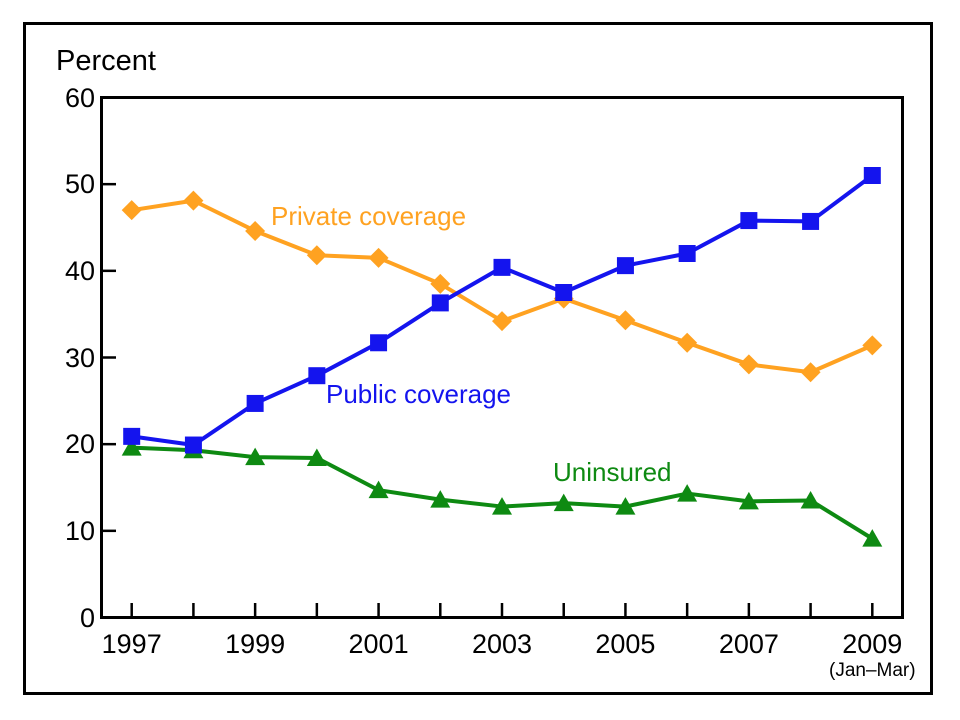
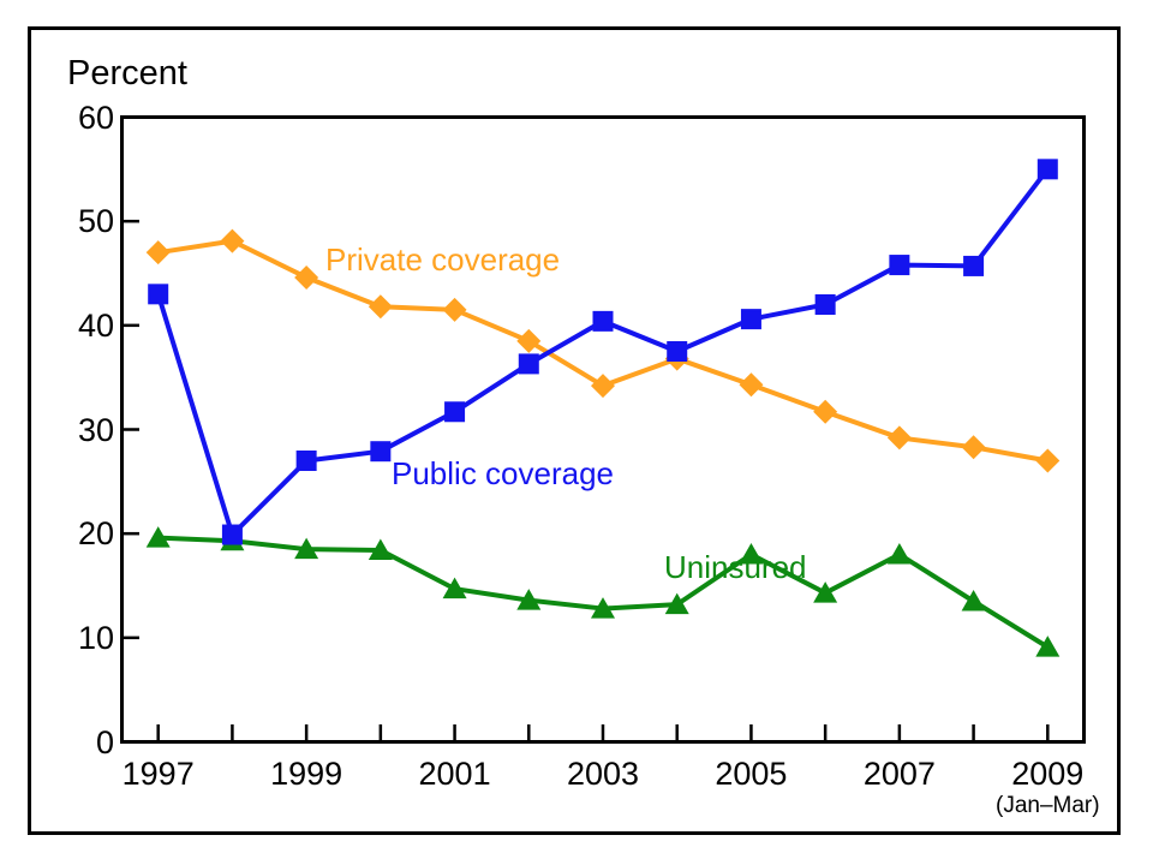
Public coverage/1997: 21 -> 43
Public coverage/1999: 25 -> 27
Uninsured/2005: 13 -> 18
Uninsured/2007: 13 -> 18
Private coverage/2009: 31 -> 27
Public coverage/2009: 51 -> 55
